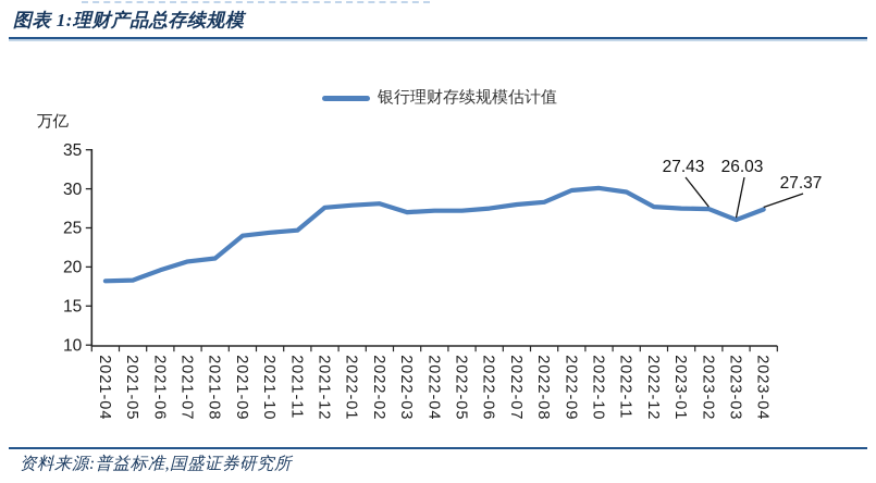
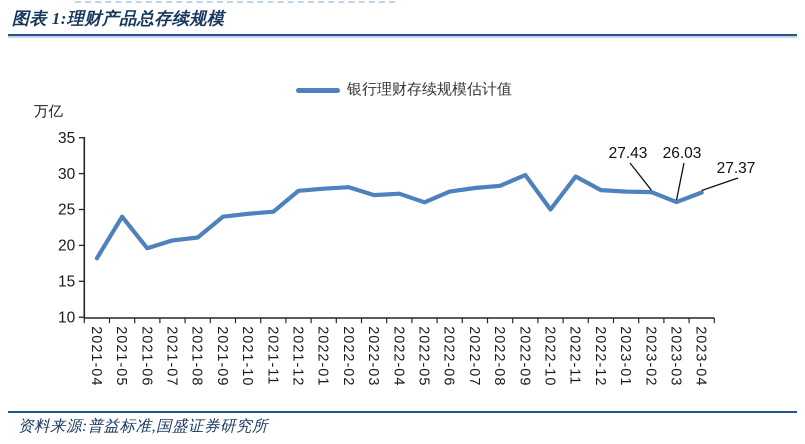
2021-05: 18 -> 24
2022-05: 27 -> 26
2022-10: 30 -> 25
